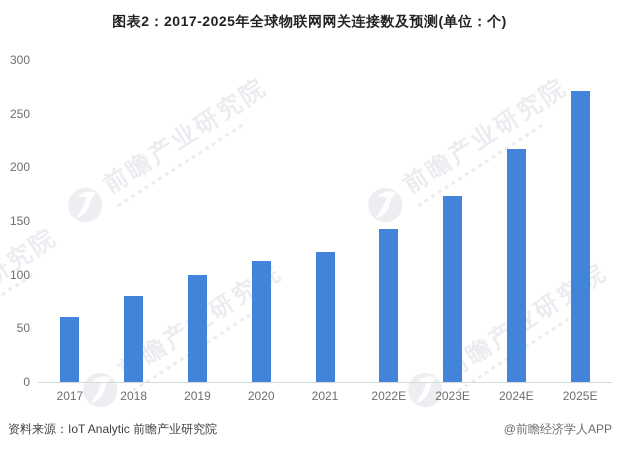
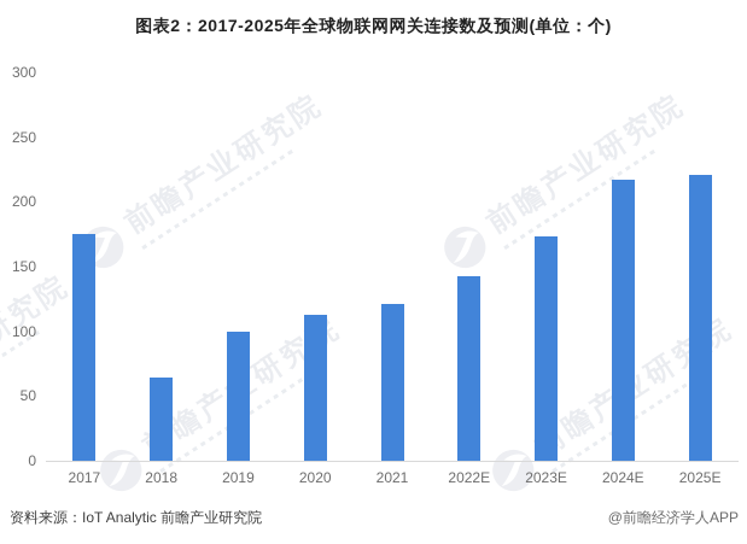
2017: 61 -> 175
2018: 80 -> 64
2025E: 271 -> 221
